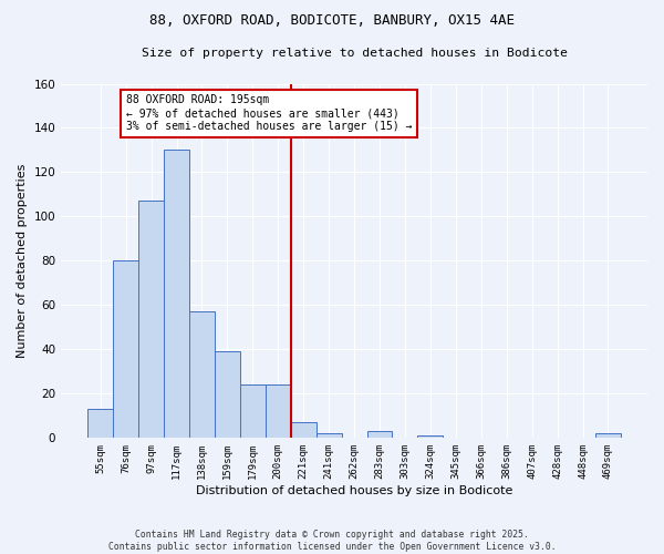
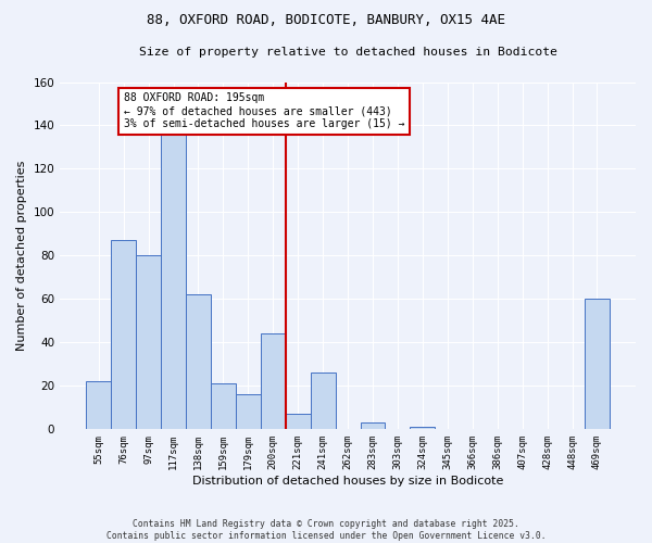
55sqm: 13 -> 22
76sqm: 80 -> 87
97sqm: 107 -> 80
117sqm: 130 -> 137
138sqm: 57 -> 62
159sqm: 39 -> 21
179sqm: 24 -> 16
200sqm: 24 -> 44
241sqm: 2 -> 26
469sqm: 2 -> 60
